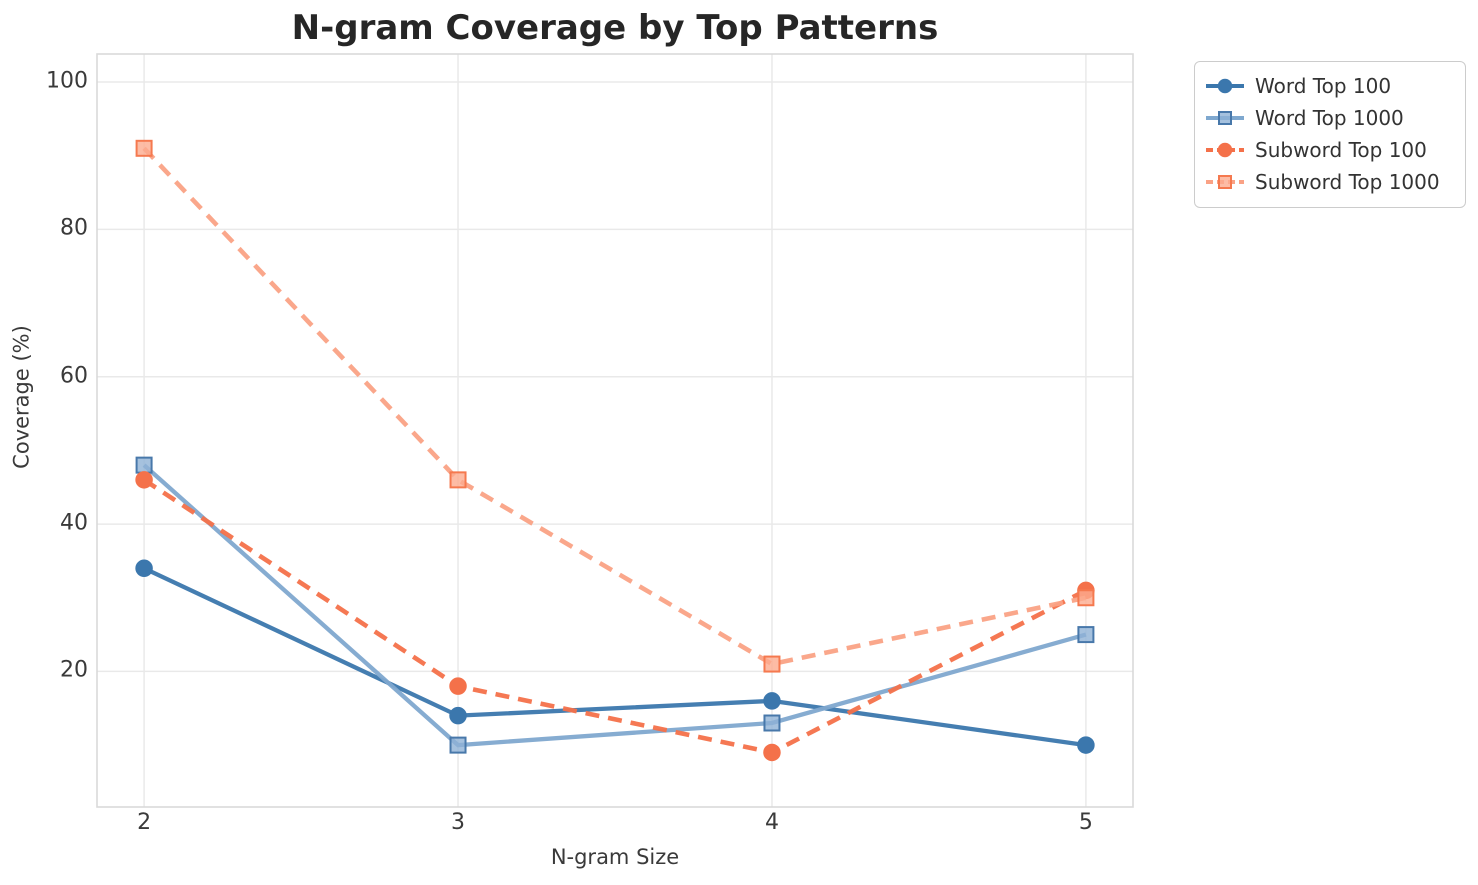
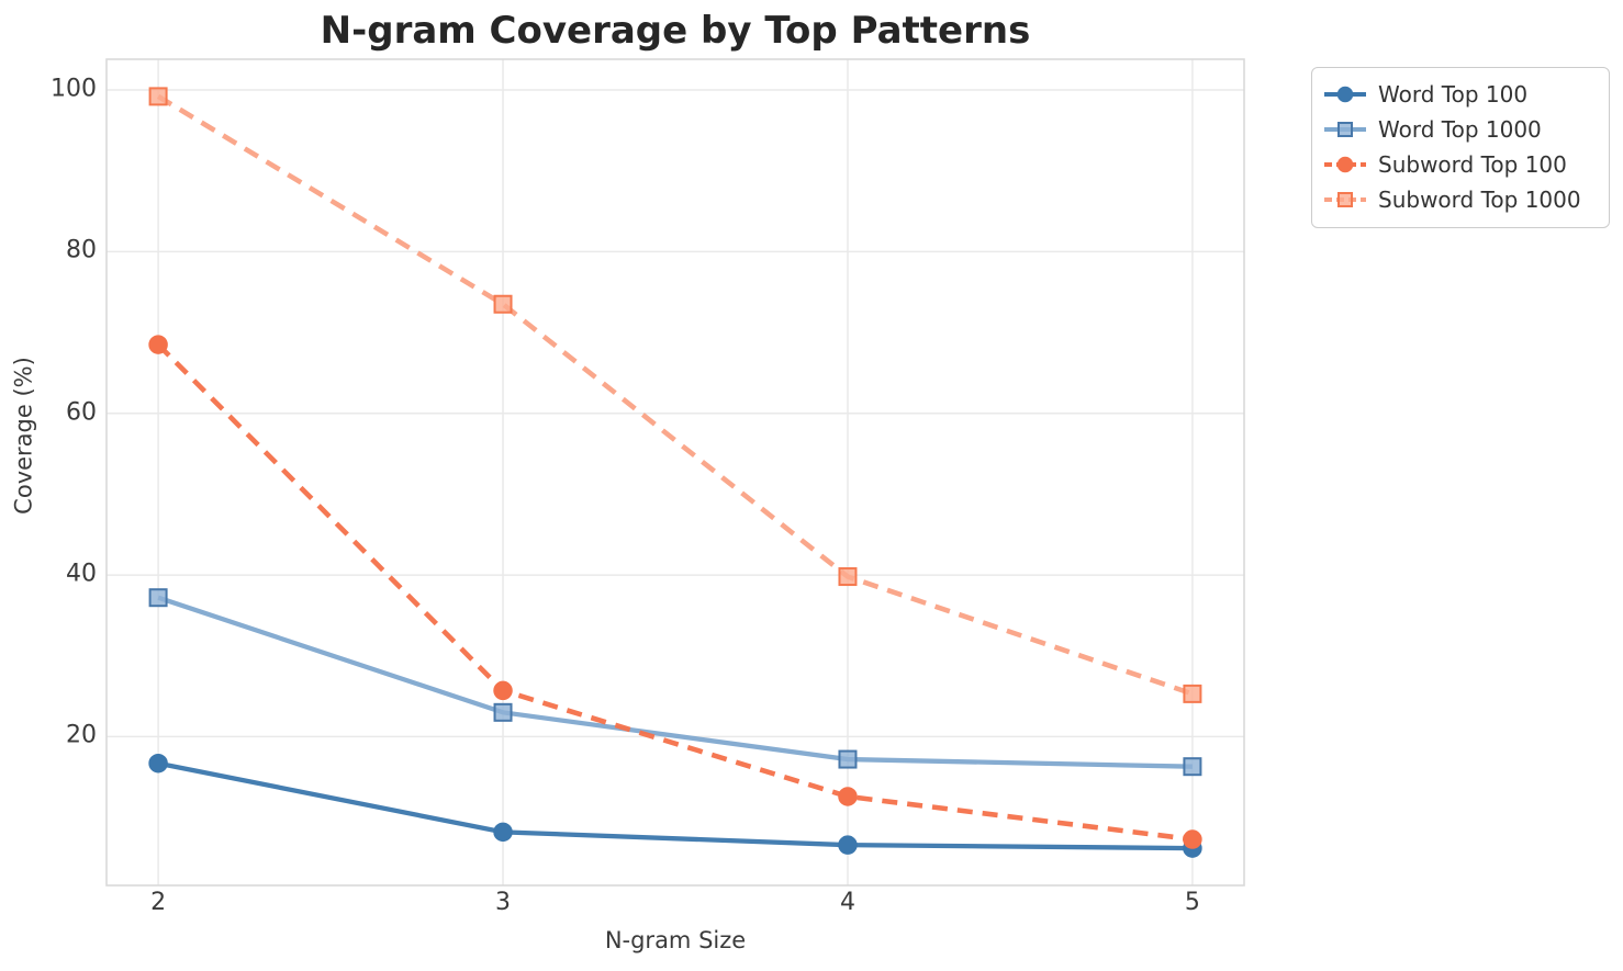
Word Top 100/2: 34 -> 17
Word Top 1000/2: 48 -> 37
Subword Top 100/2: 46 -> 68
Subword Top 1000/2: 91 -> 99
Word Top 100/3: 14 -> 8
Word Top 1000/3: 10 -> 23
Subword Top 100/3: 18 -> 26
Subword Top 1000/3: 46 -> 74
Word Top 100/4: 16 -> 7
Word Top 1000/4: 13 -> 17
Subword Top 100/4: 9 -> 13
Subword Top 1000/4: 21 -> 40
Word Top 100/5: 10 -> 6
Word Top 1000/5: 25 -> 16
Subword Top 100/5: 31 -> 7
Subword Top 1000/5: 30 -> 25
